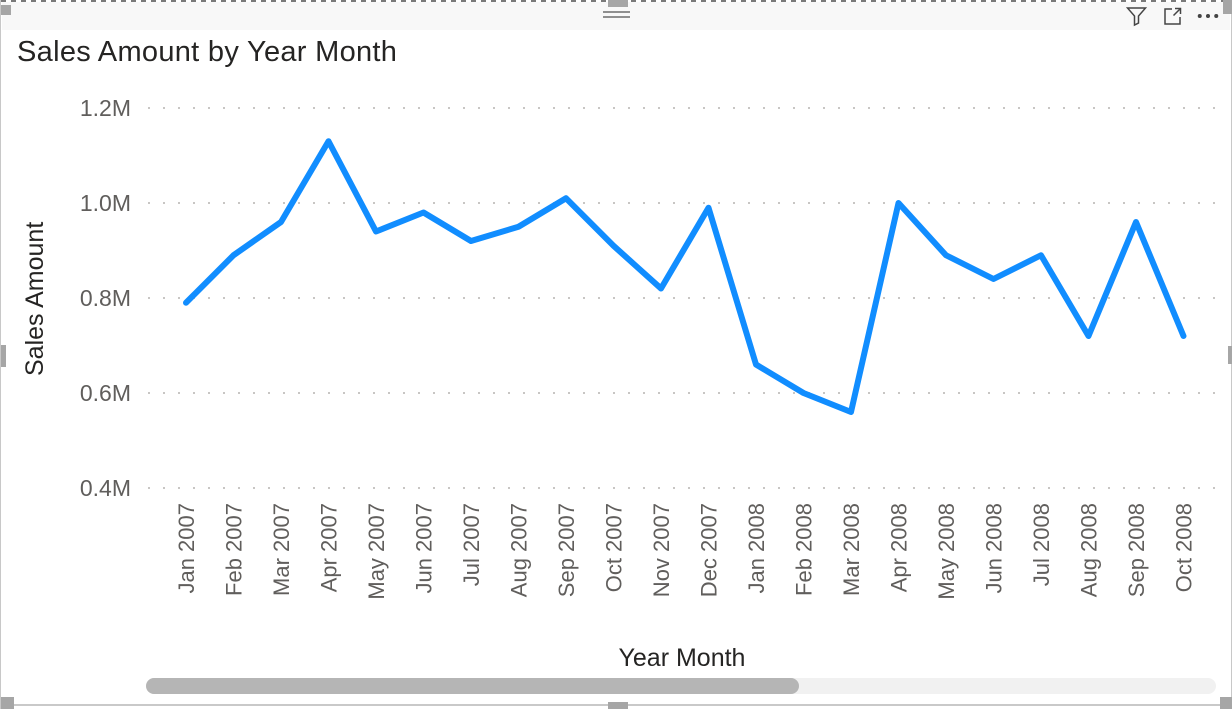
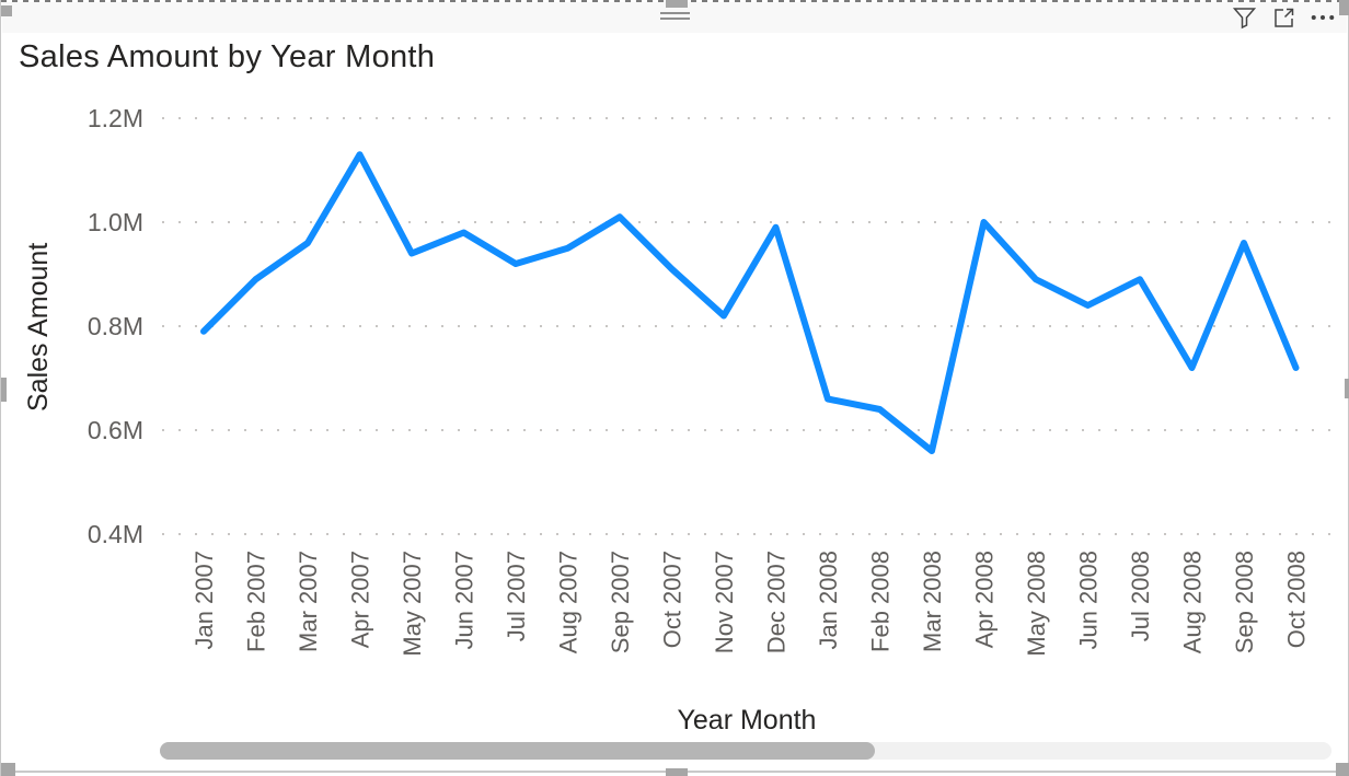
Feb 2008: 0.60M -> 0.64M
